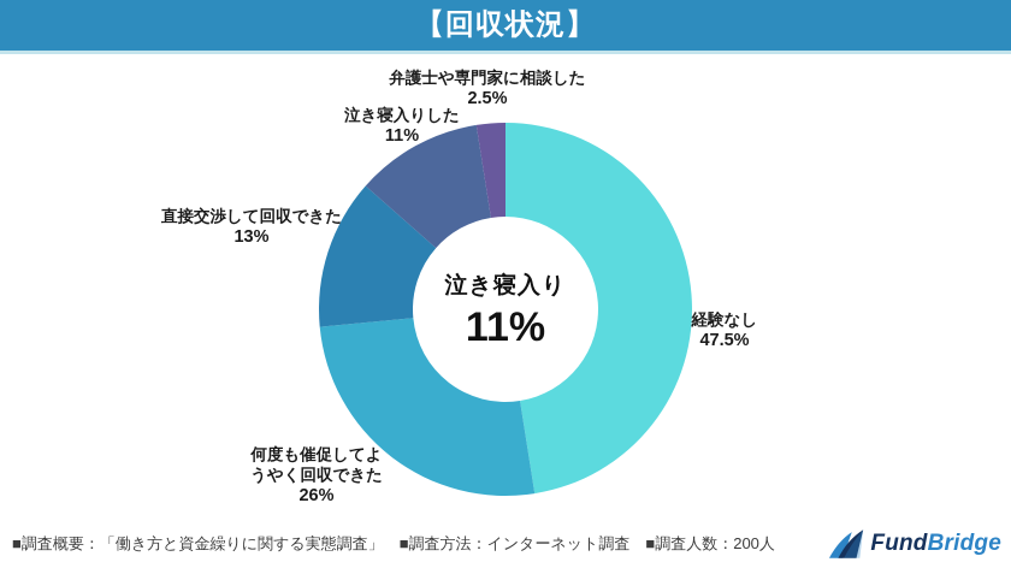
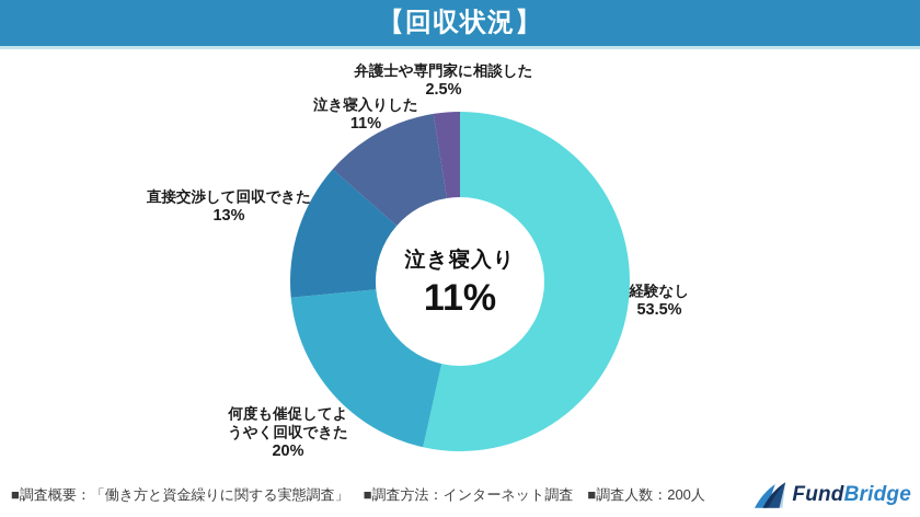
経験なし: 47.5% -> 53.5%
何度も催促してようやく回収できた: 26% -> 20%
